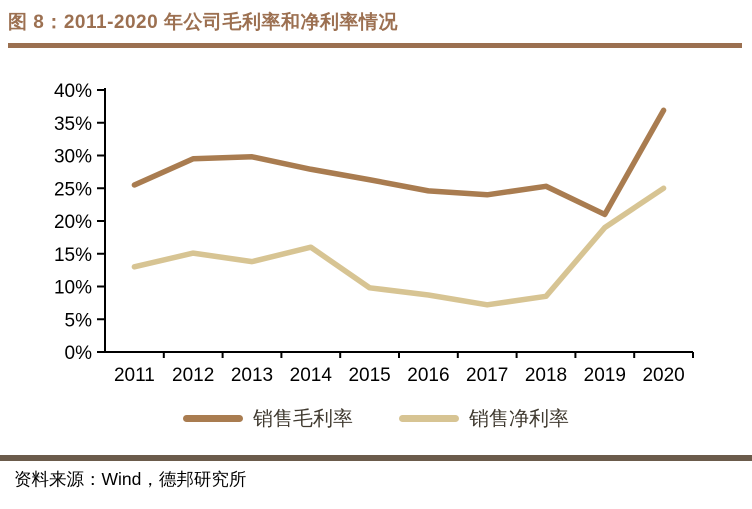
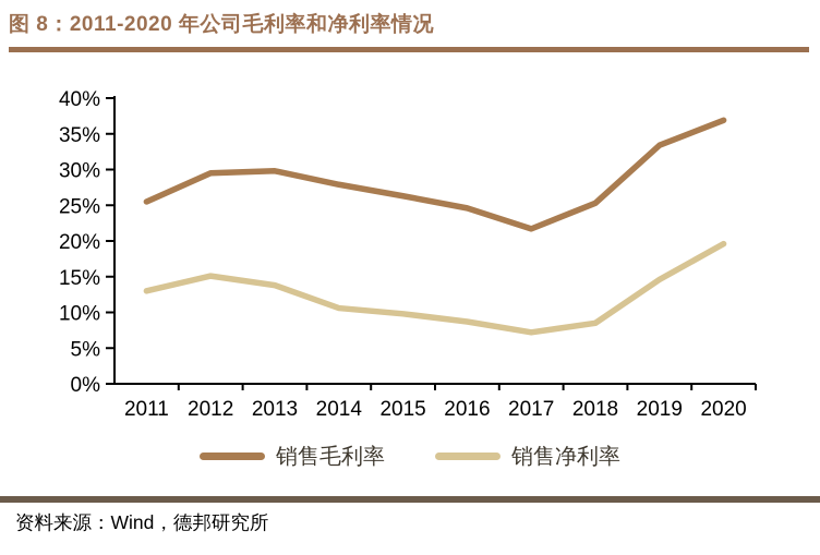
销售净利率/2014: 16% -> 11%
销售毛利率/2017: 24% -> 22%
销售毛利率/2019: 21% -> 33%
销售净利率/2019: 19% -> 15%
销售净利率/2020: 25% -> 20%
